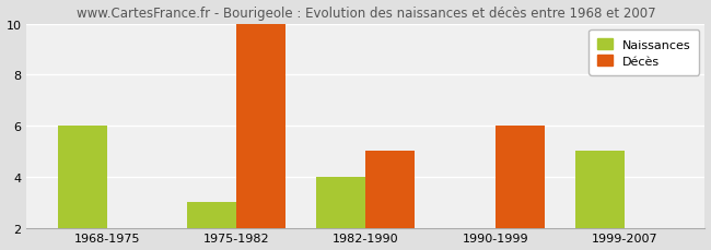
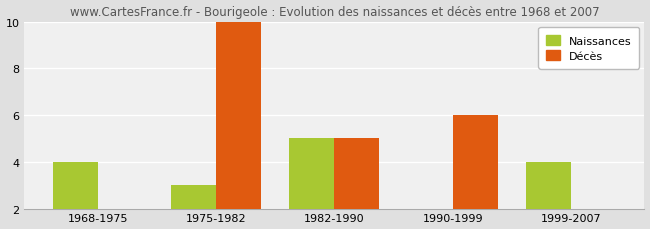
Naissances/1968-1975: 6 -> 4
Naissances/1982-1990: 4 -> 5
Naissances/1999-2007: 5 -> 4
